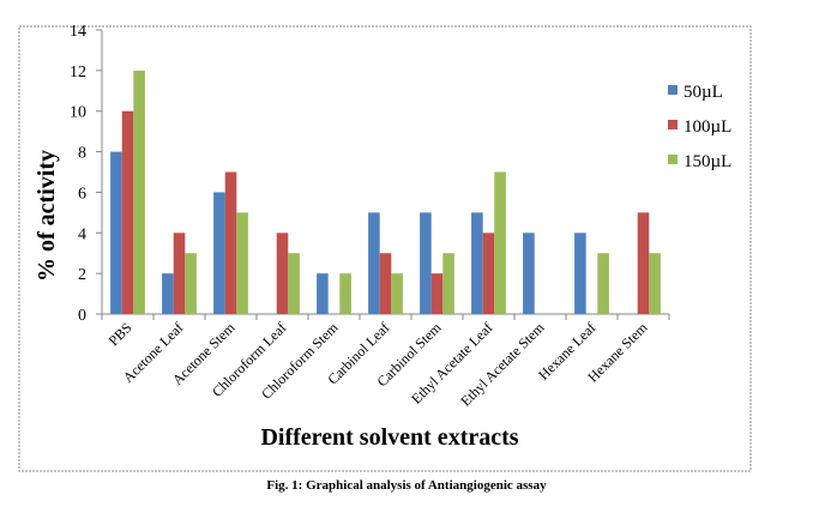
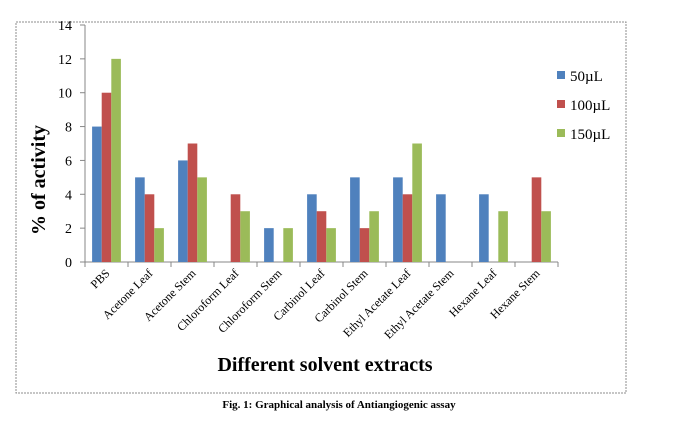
50µL/Acetone Leaf: 2 -> 5
150µL/Acetone Leaf: 3 -> 2
50µL/Carbinol Leaf: 5 -> 4
